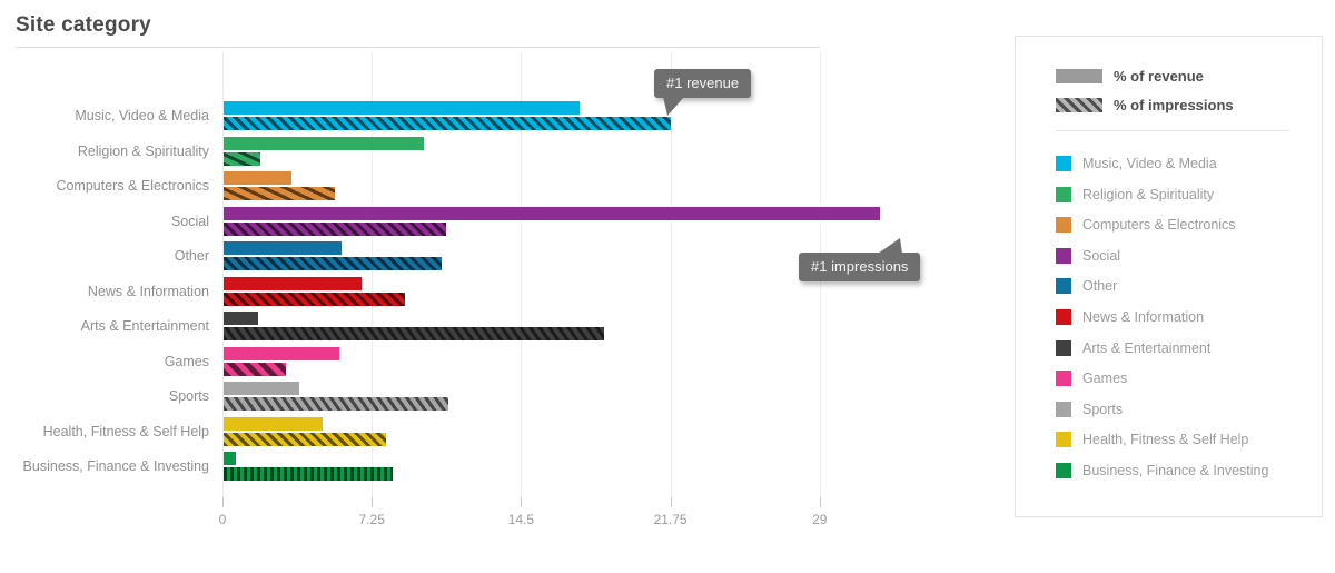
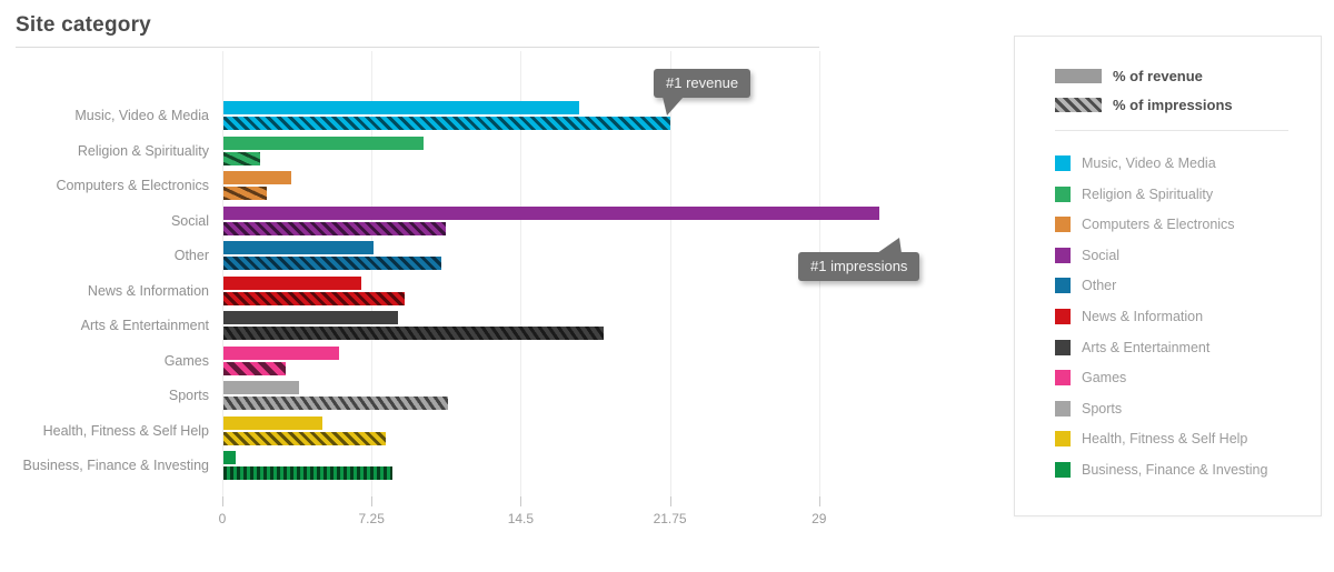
% of impressions/Computers & Electronics: 5.4 -> 2.1
% of revenue/Other: 5.7 -> 7.3
% of revenue/Arts & Entertainment: 1.7 -> 8.5
